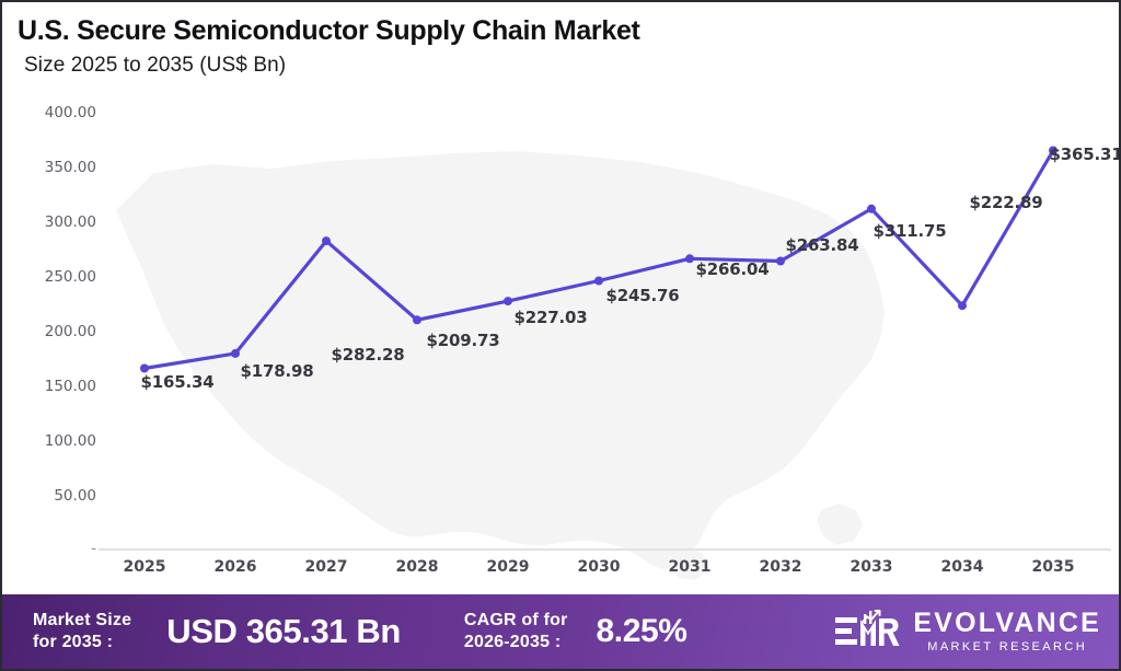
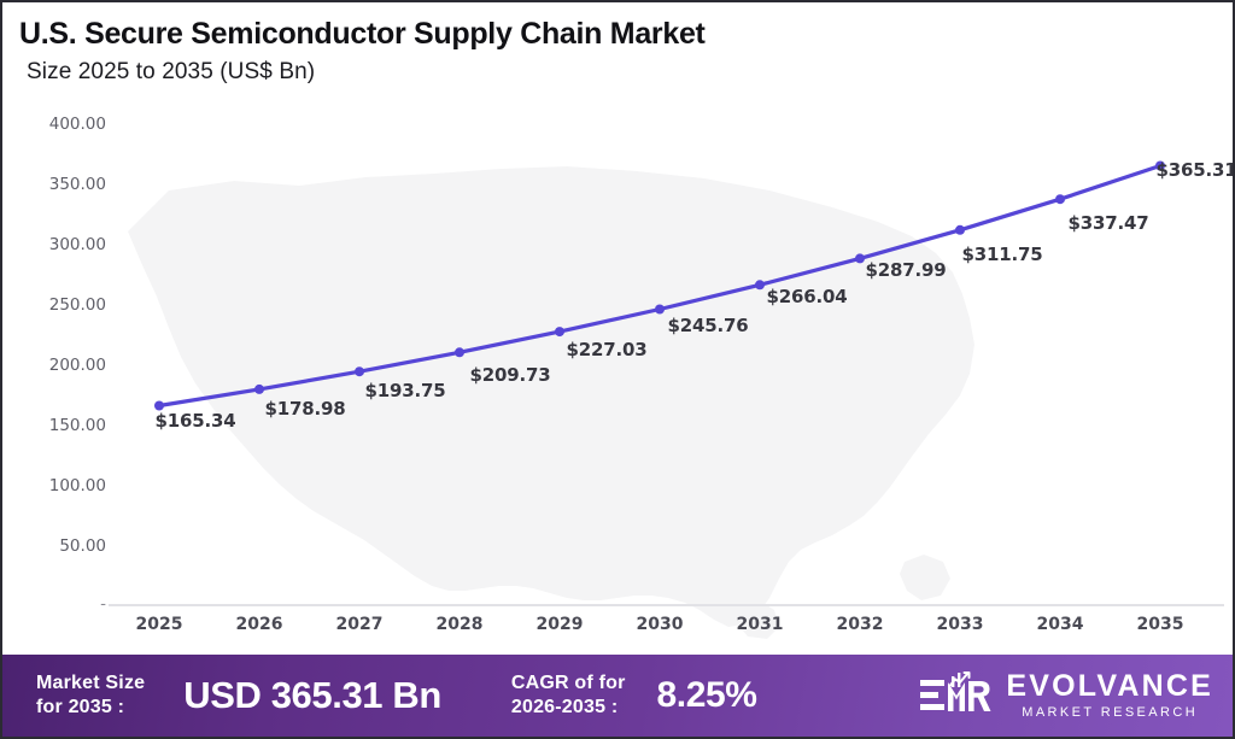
2027: $282.28 -> $193.75
2032: $263.84 -> $287.99
2034: $222.89 -> $337.47
